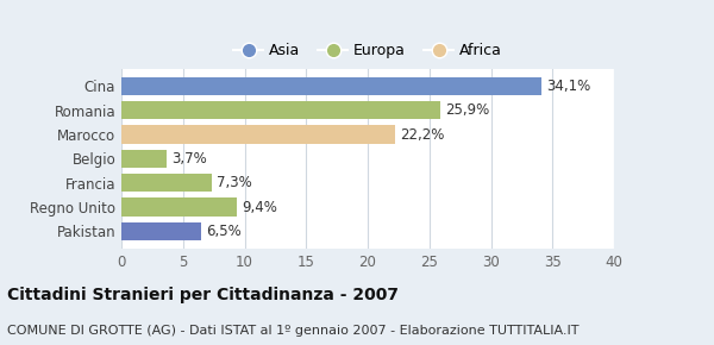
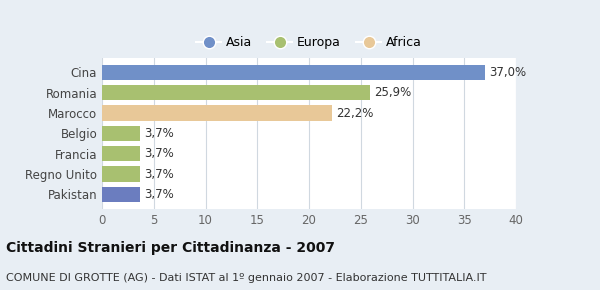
Cina: 34,1% -> 37,0%
Francia: 7,3% -> 3,7%
Regno Unito: 9,4% -> 3,7%
Pakistan: 6,5% -> 3,7%
